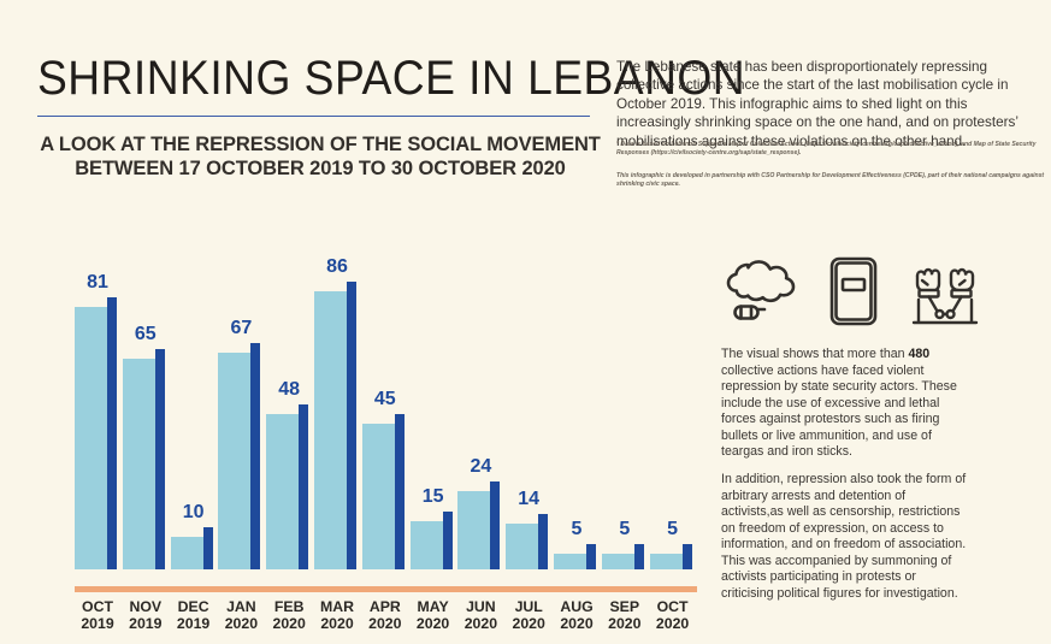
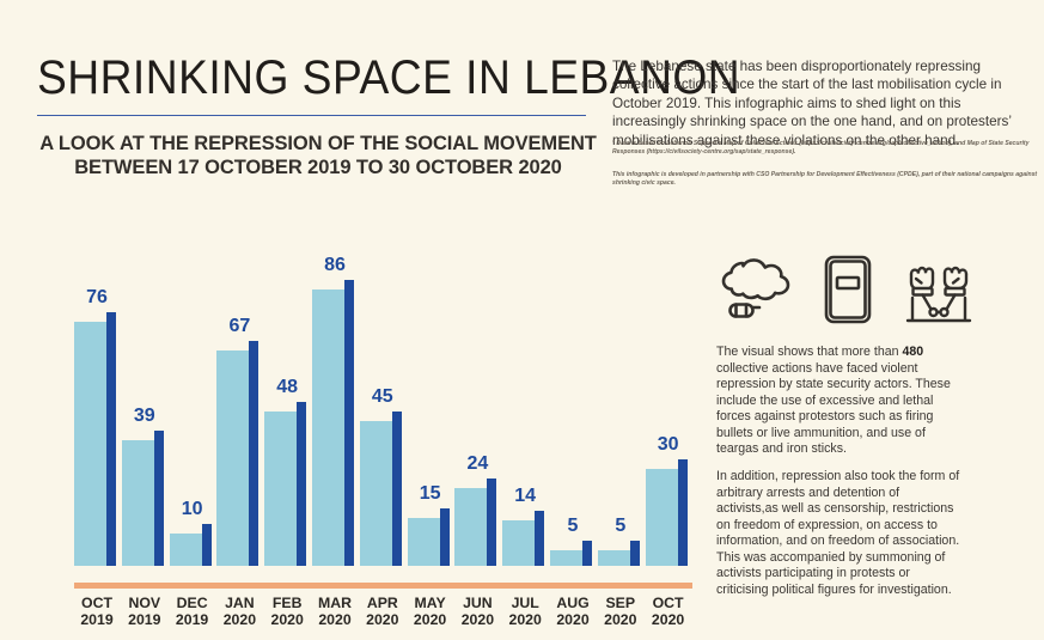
OCT 2019: 81 -> 76
NOV 2019: 65 -> 39
OCT 2020: 5 -> 30
